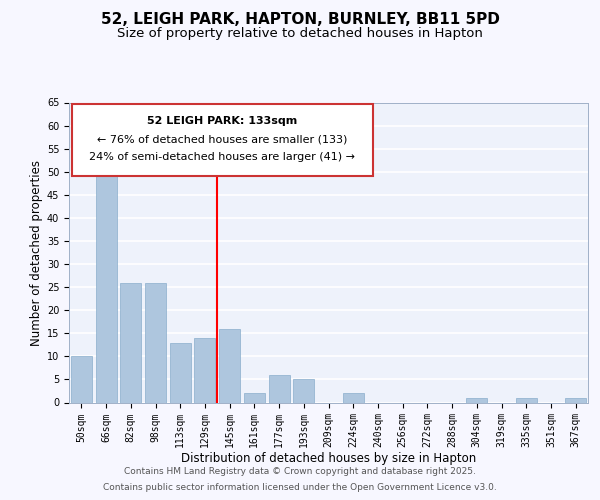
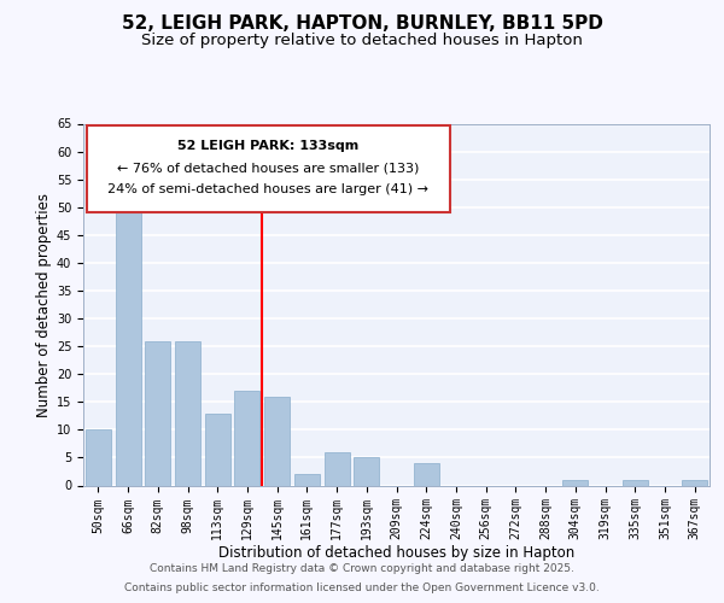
129sqm: 14 -> 17
224sqm: 2 -> 4
